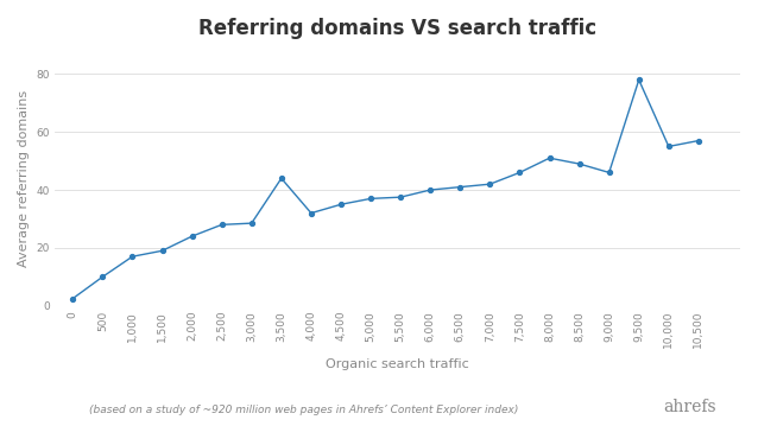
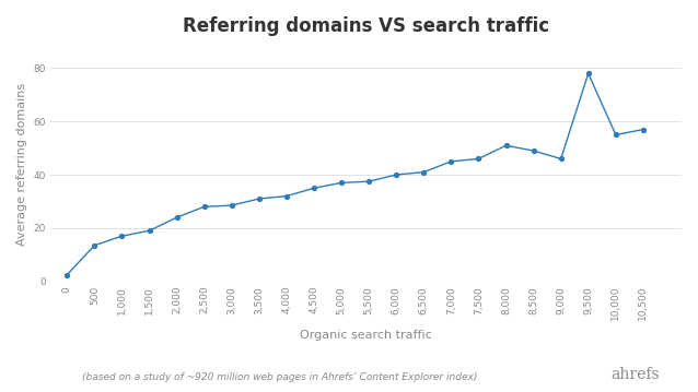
500: 10.0 -> 13.5
3,500: 44.0 -> 31.0
7,000: 42.0 -> 45.0
